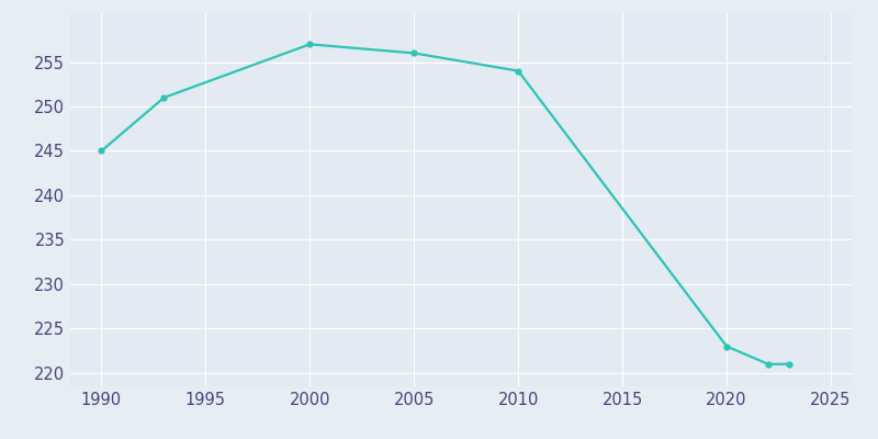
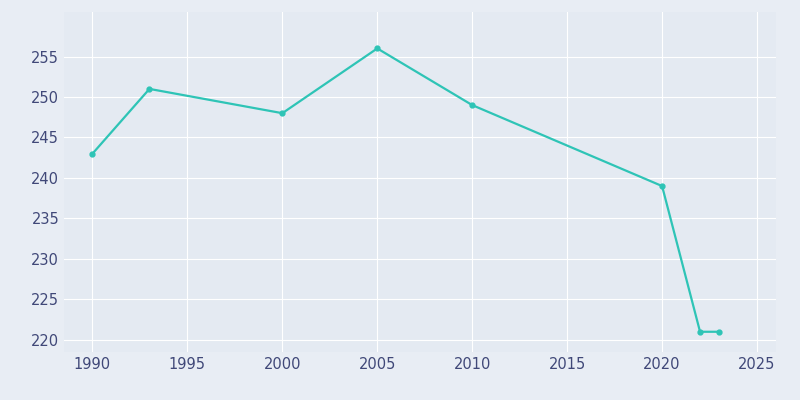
1990: 245 -> 243
2000: 257 -> 248
2010: 254 -> 249
2020: 223 -> 239
